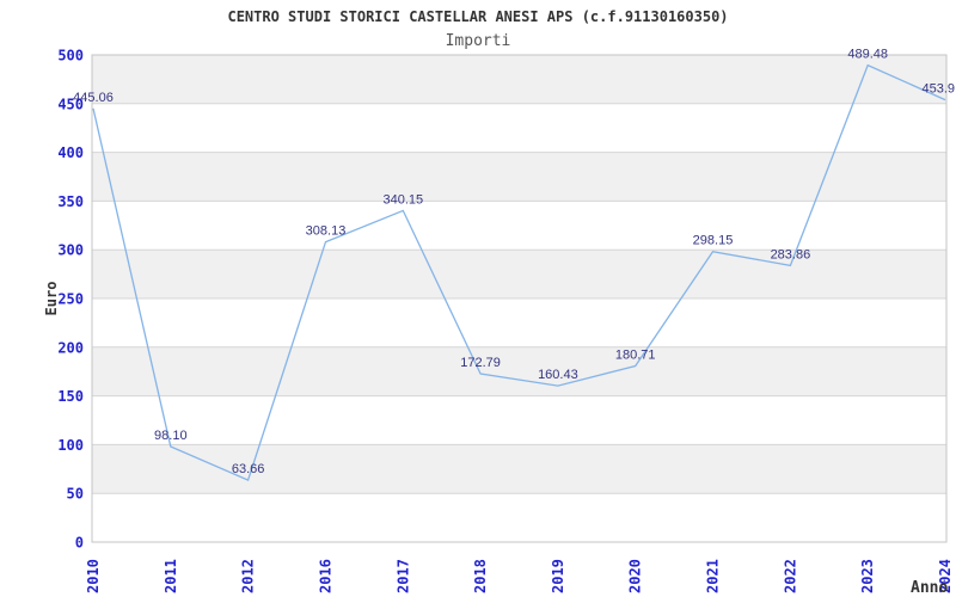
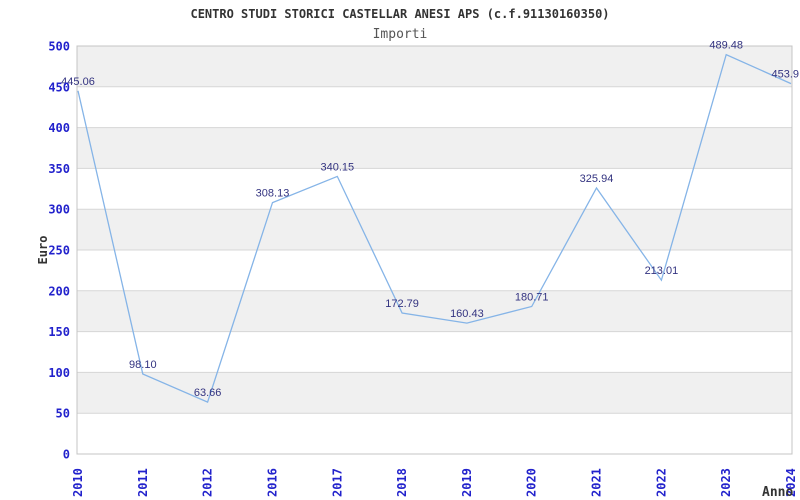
2021: 298.15 -> 325.94
2022: 283.86 -> 213.01
